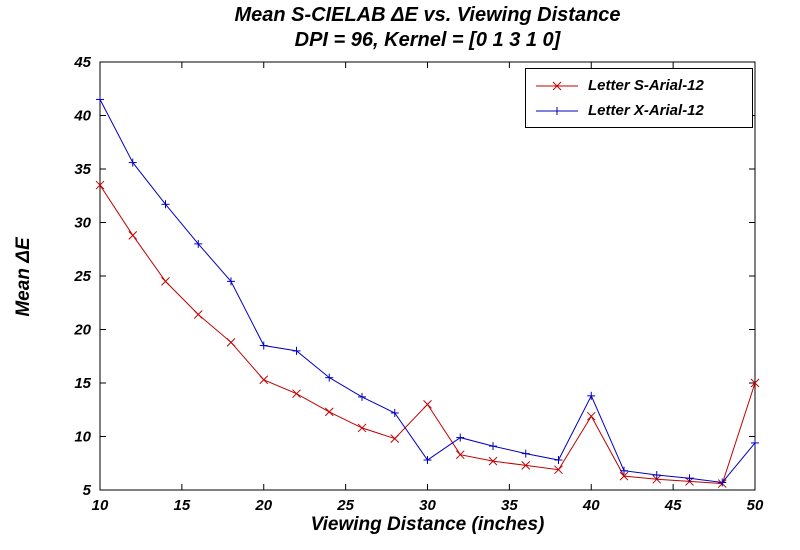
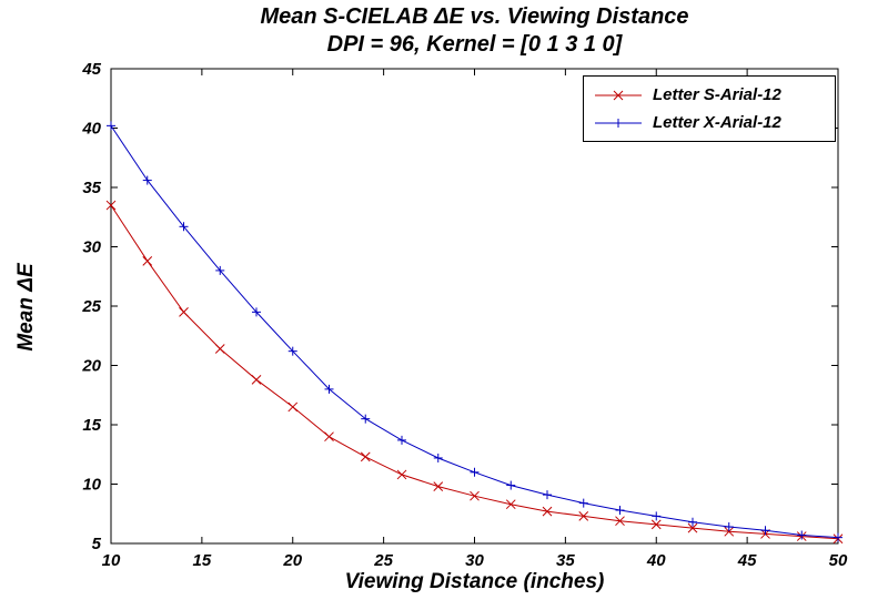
Letter X-Arial-12/10: 41.5 -> 40.2
Letter S-Arial-12/20: 15.3 -> 16.5
Letter X-Arial-12/20: 18.5 -> 21.2
Letter S-Arial-12/30: 13.0 -> 9.0
Letter X-Arial-12/30: 7.8 -> 11.0
Letter S-Arial-12/40: 11.9 -> 6.6
Letter X-Arial-12/40: 13.8 -> 7.3
Letter S-Arial-12/50: 15.0 -> 5.4
Letter X-Arial-12/50: 9.4 -> 5.5
